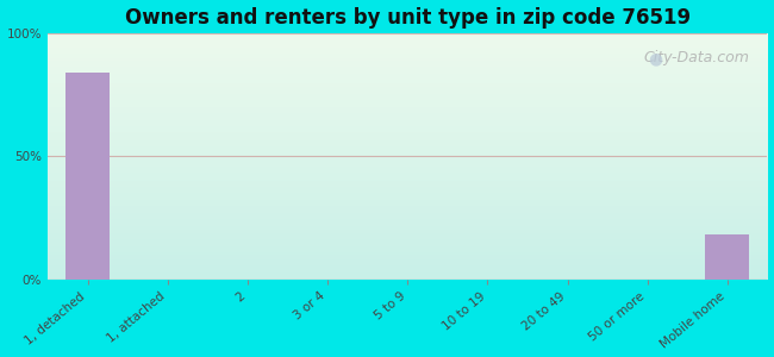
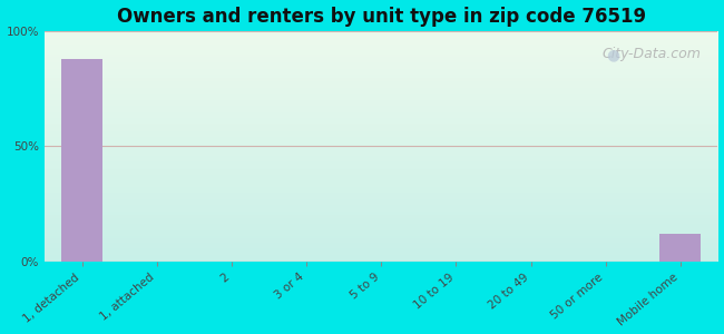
1, detached: 84% -> 88%
Mobile home: 18% -> 12%
